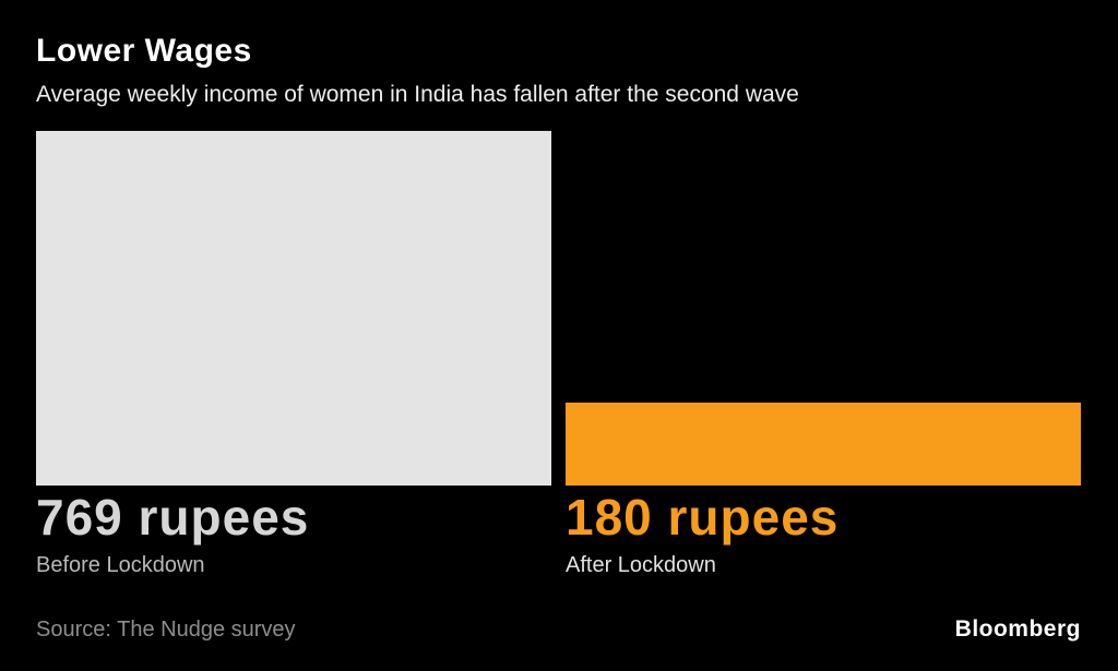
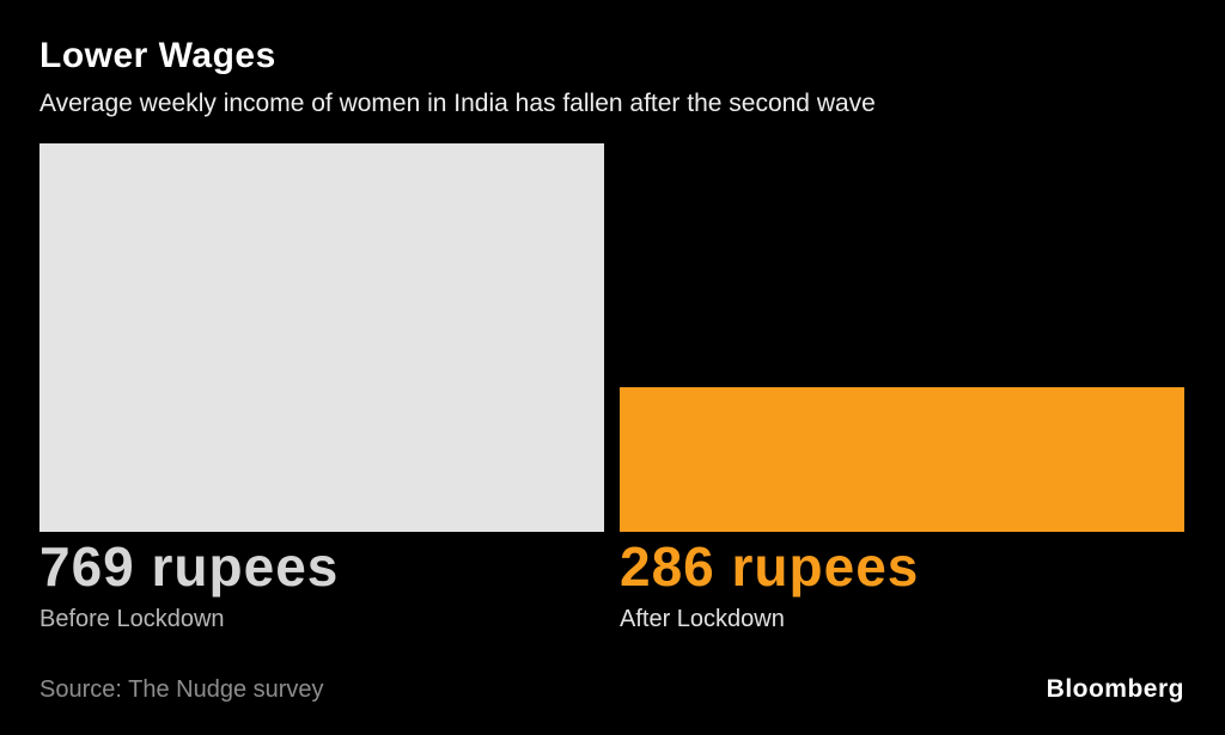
After Lockdown: 180 -> 286
